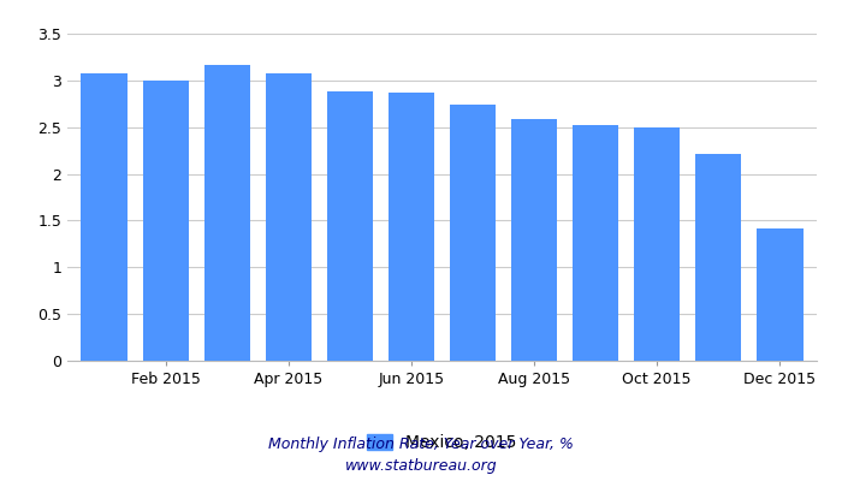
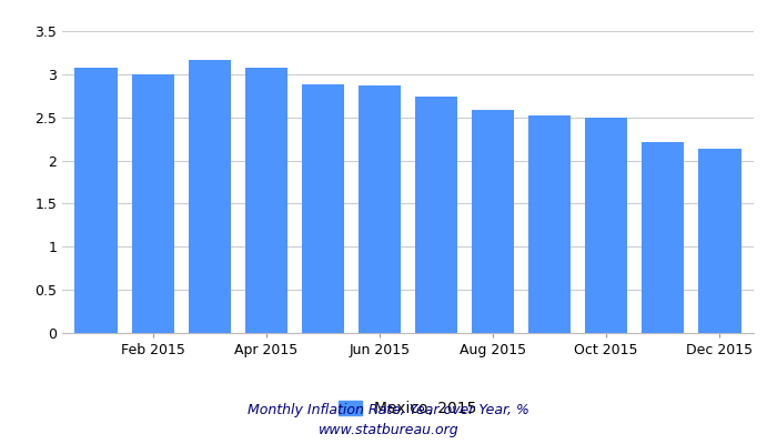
Dec 2015: 1.42 -> 2.13
